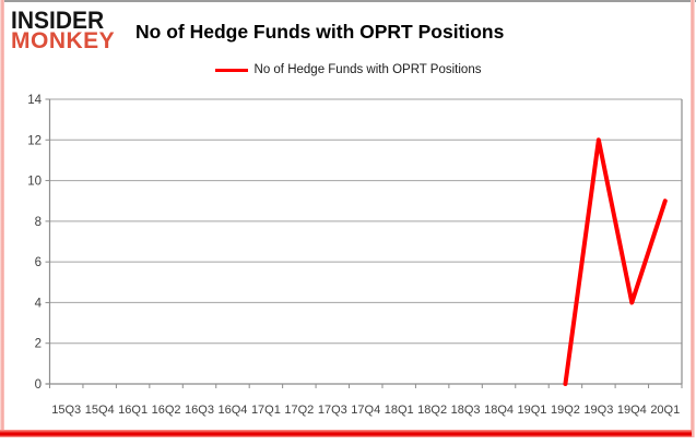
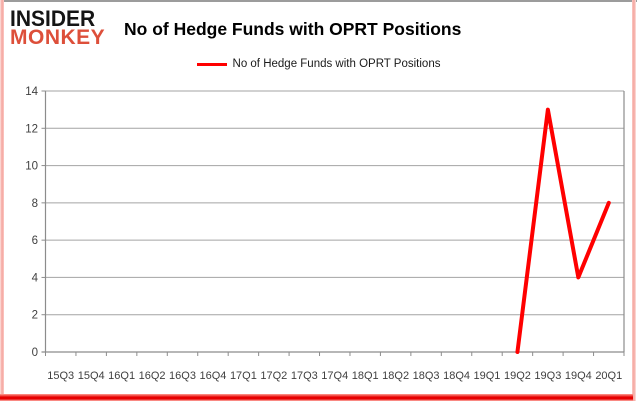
19Q3: 12 -> 13
20Q1: 9 -> 8
